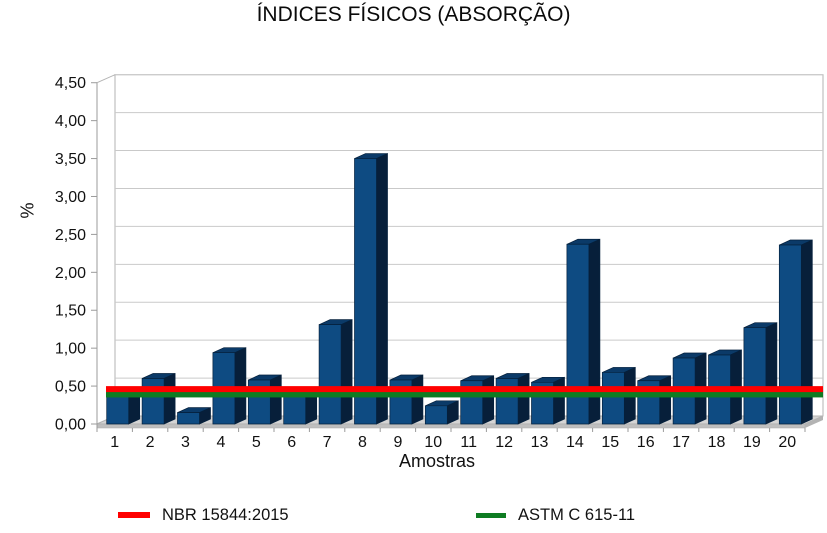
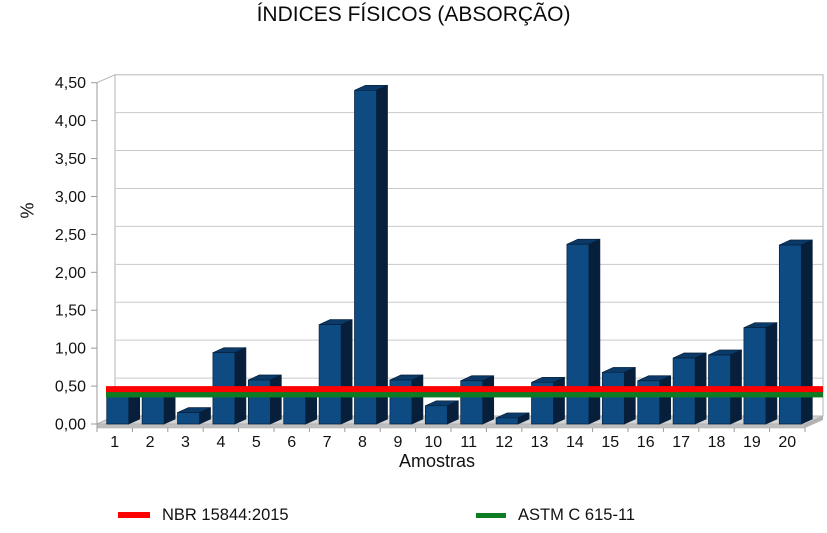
2: 0,6 -> 0,4
8: 3,5 -> 4,4
12: 0,6 -> 0,1
